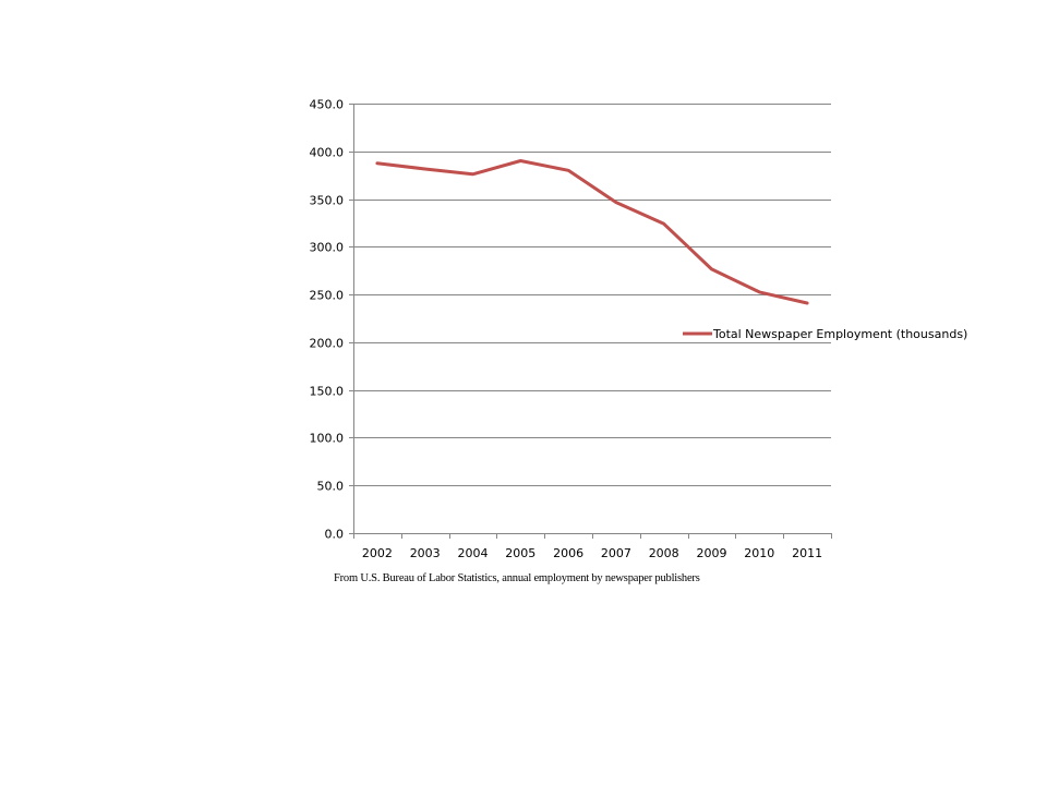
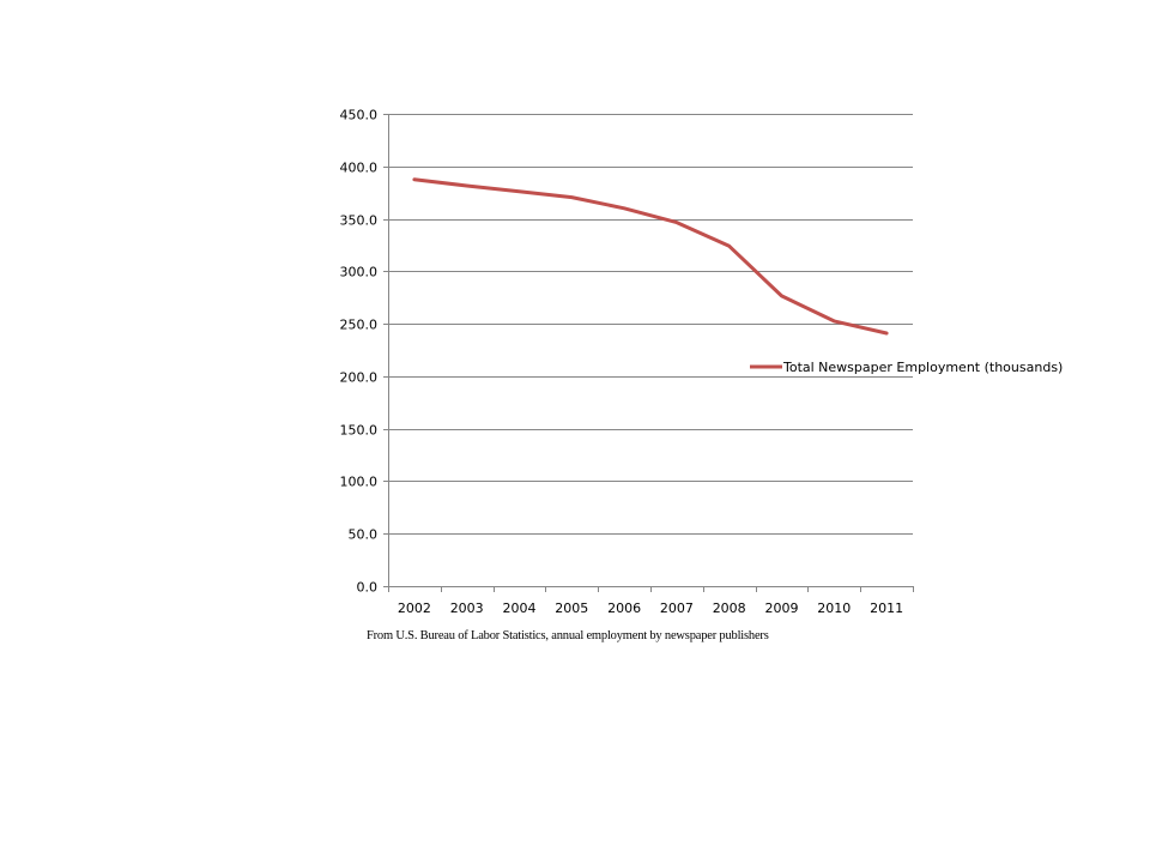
2005: 390 -> 370
2006: 380 -> 360
